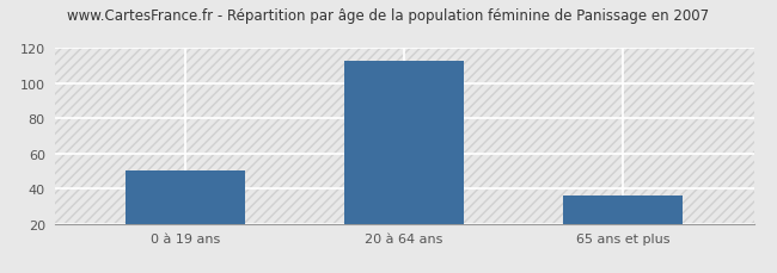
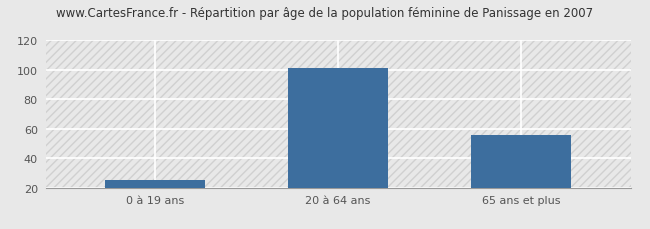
0 à 19 ans: 50 -> 25
20 à 64 ans: 113 -> 101
65 ans et plus: 36 -> 56
